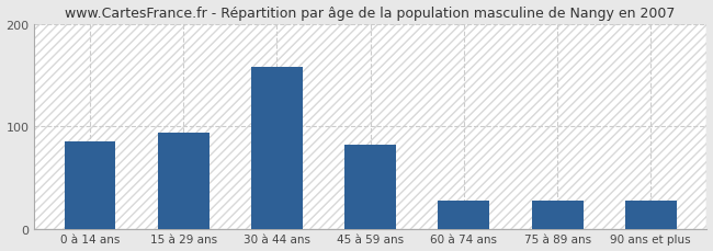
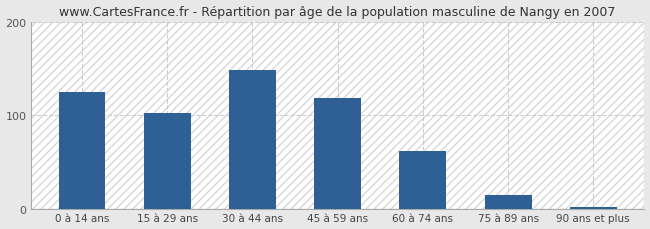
0 à 14 ans: 86 -> 125
15 à 29 ans: 94 -> 103
30 à 44 ans: 158 -> 148
45 à 59 ans: 82 -> 118
60 à 74 ans: 28 -> 62
75 à 89 ans: 28 -> 15
90 ans et plus: 28 -> 2
